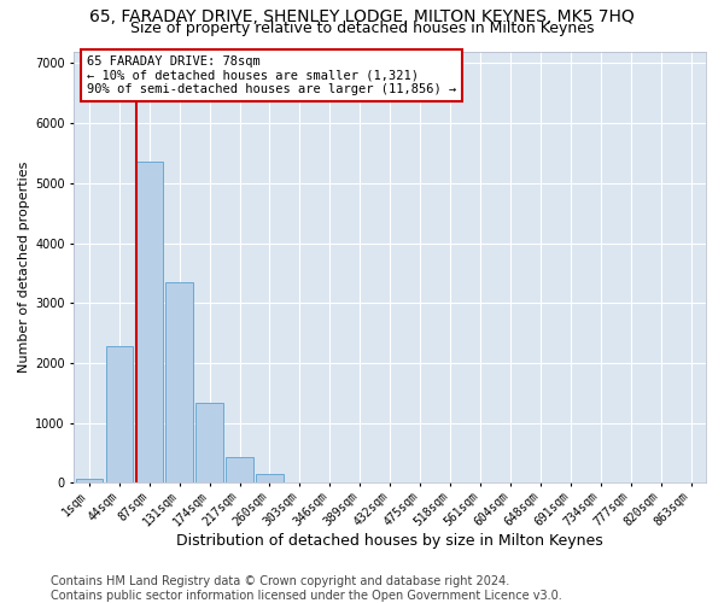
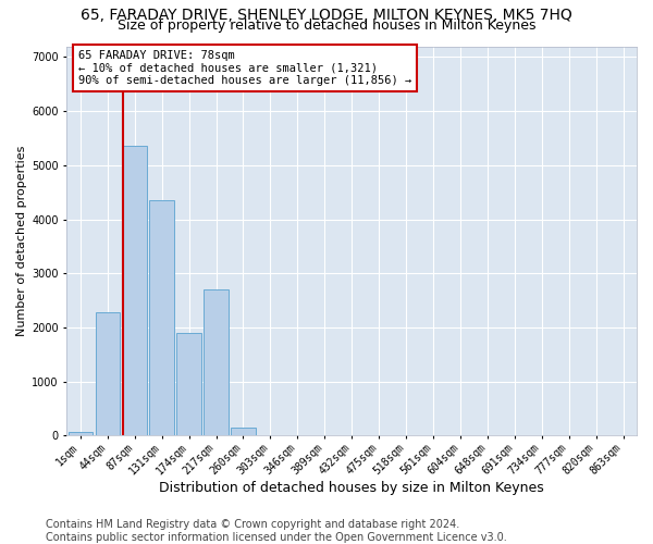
131sqm: 3350 -> 4350
174sqm: 1330 -> 1900
217sqm: 430 -> 2700
